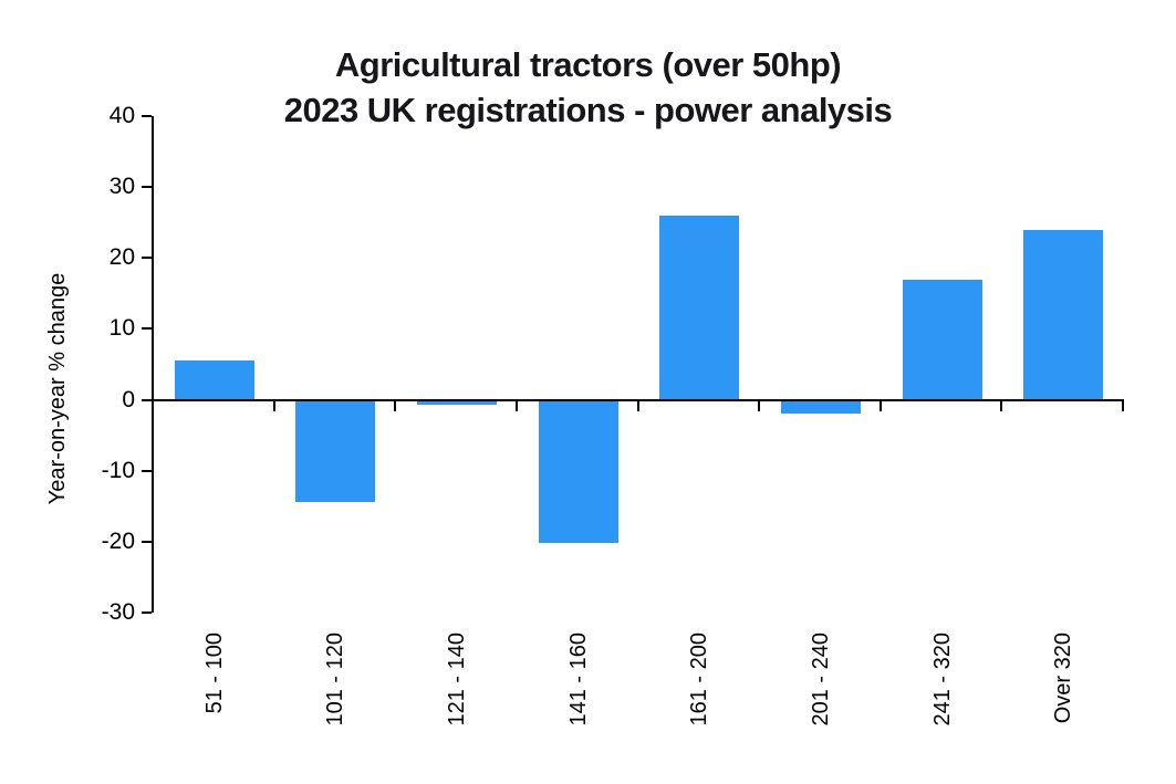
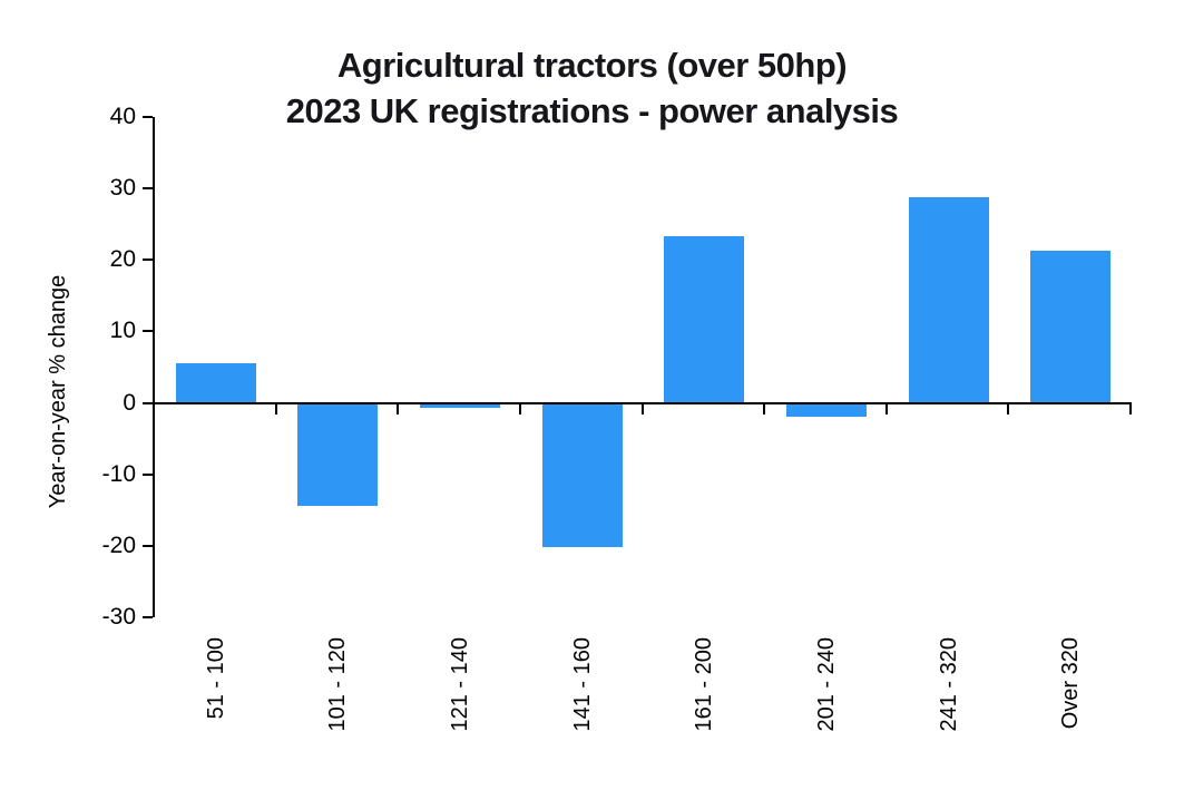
161 - 200: 26 -> 23
241 - 320: 17 -> 29
Over 320: 24 -> 21
